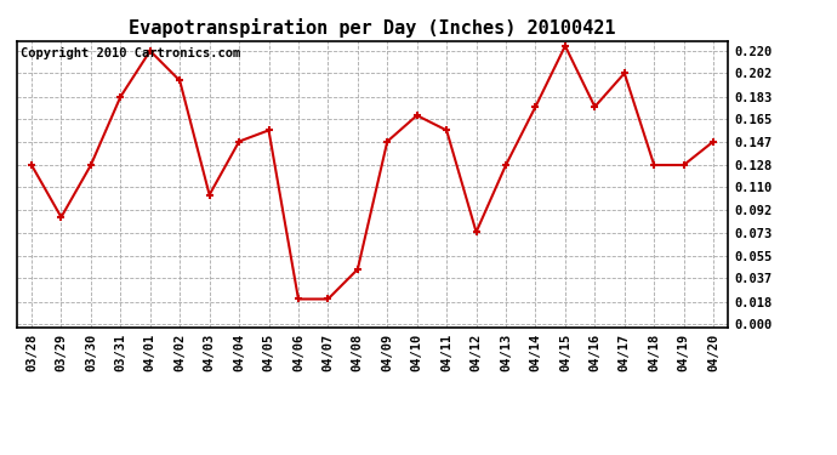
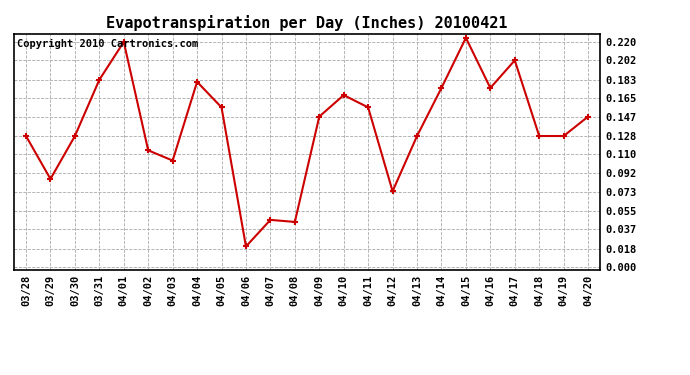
04/02: 0.196 -> 0.114
04/04: 0.147 -> 0.181
04/07: 0.020 -> 0.046
